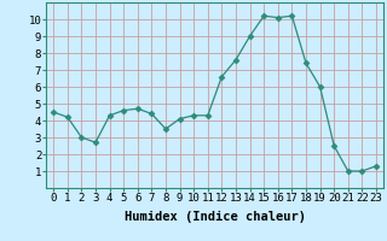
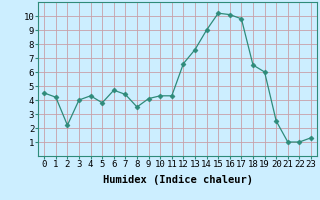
2: 3.0 -> 2.2
3: 2.7 -> 4.0
5: 4.6 -> 3.8
17: 10.2 -> 9.8
18: 7.4 -> 6.5
